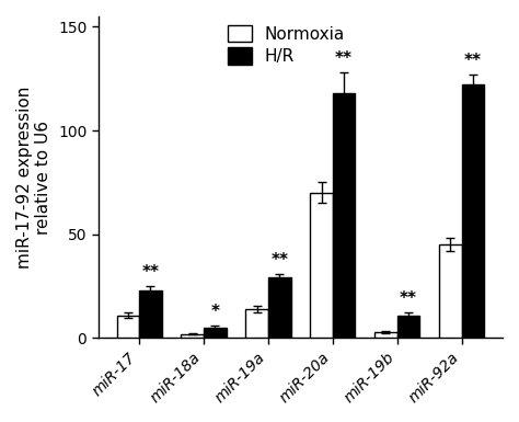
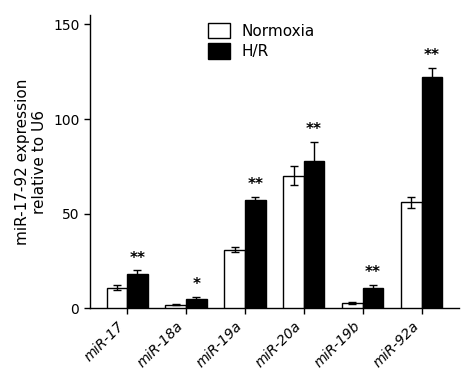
H/R/miR-17: 23 -> 18
Normoxia/miR-19a: 14 -> 31
H/R/miR-19a: 29 -> 57
H/R/miR-20a: 118 -> 78
Normoxia/miR-92a: 45 -> 56
